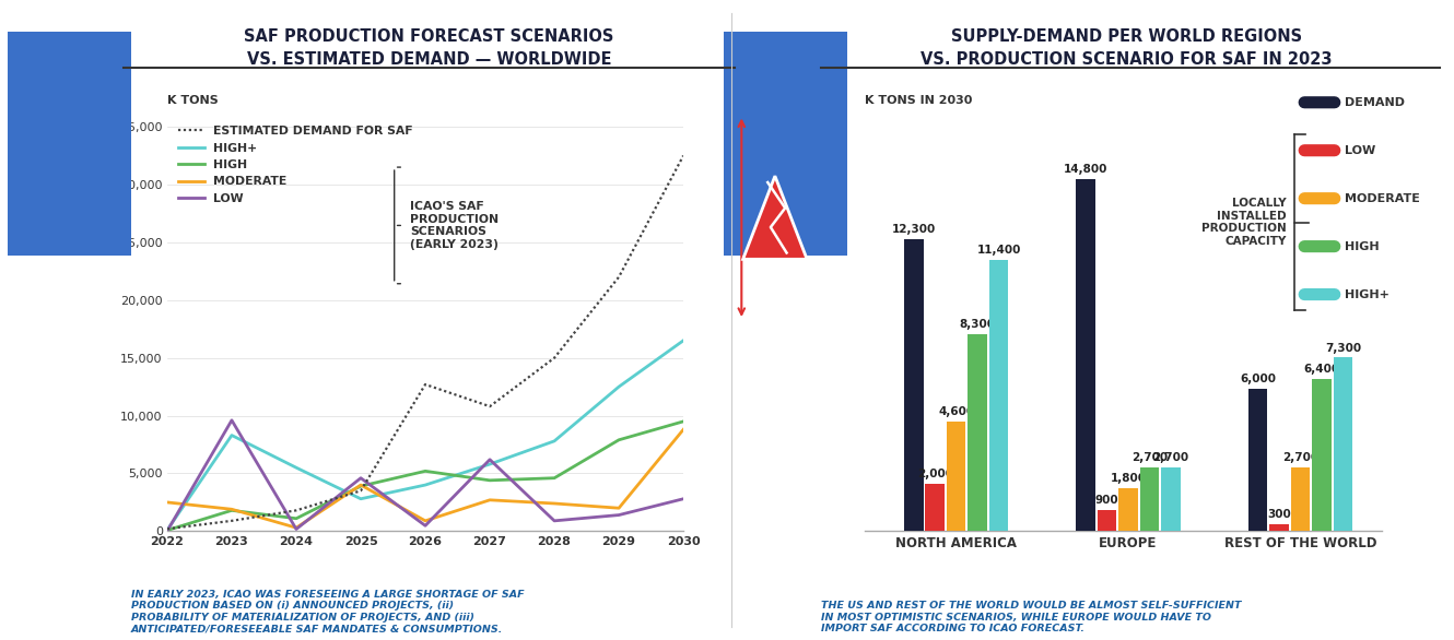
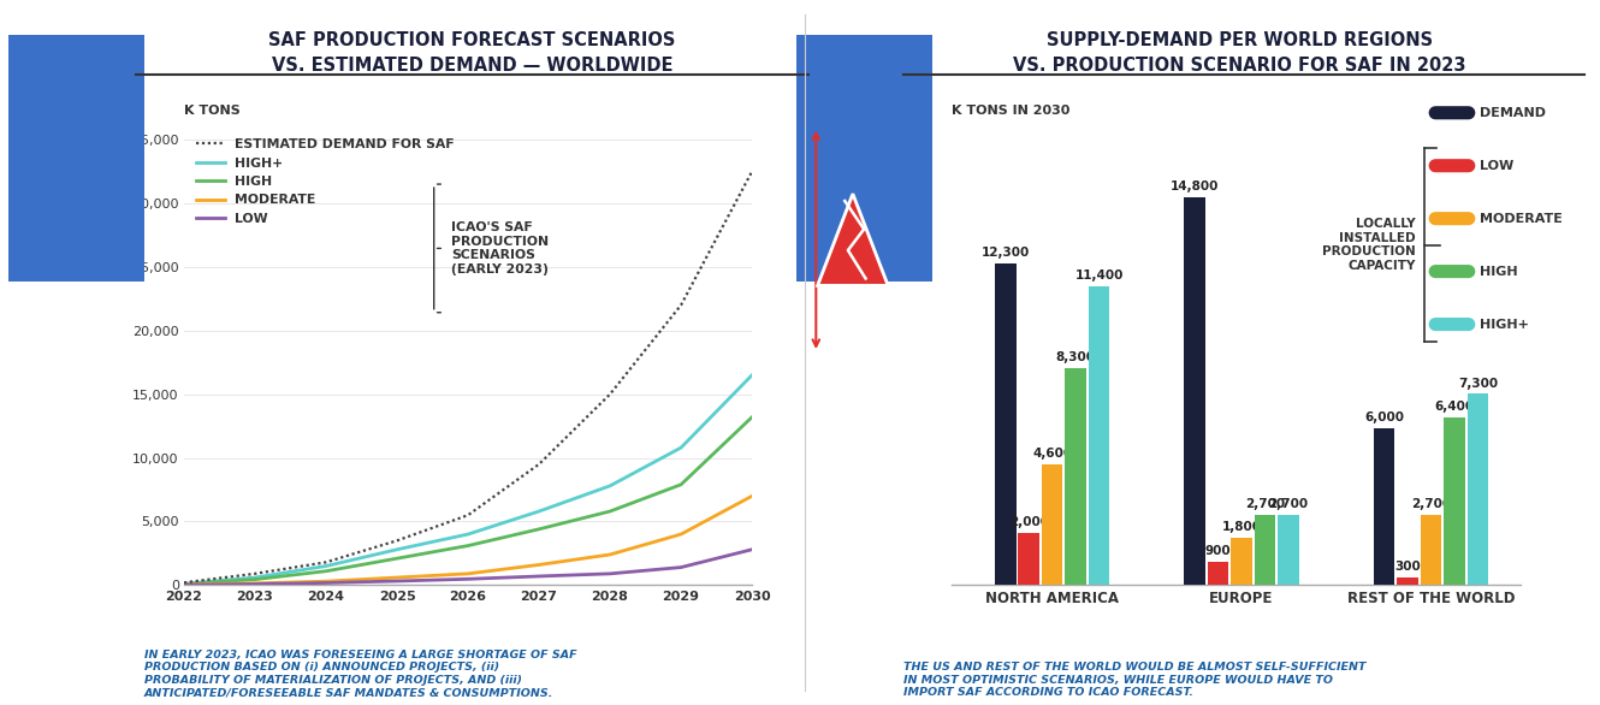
MODERATE/2022: 2,500 -> 0
HIGH+/2023: 8,300 -> 600
HIGH/2023: 1,800 -> 400
MODERATE/2023: 1,900 -> 200
LOW/2023: 9,600 -> 100
HIGH+/2024: 5,500 -> 1,500
HIGH/2025: 3,900 -> 2,100
MODERATE/2025: 4,000 -> 600
LOW/2025: 4,600 -> 300
ESTIMATED DEMAND FOR SAF/2026: 12,700 -> 5,500
HIGH/2026: 5,200 -> 3,100
ESTIMATED DEMAND FOR SAF/2027: 10,800 -> 9,500
MODERATE/2027: 2,700 -> 1,600
LOW/2027: 6,200 -> 700
HIGH/2028: 4,600 -> 5,800
HIGH+/2029: 12,500 -> 10,800
MODERATE/2029: 2,000 -> 4,000
HIGH/2030: 9,500 -> 13,200
MODERATE/2030: 8,800 -> 7,000
